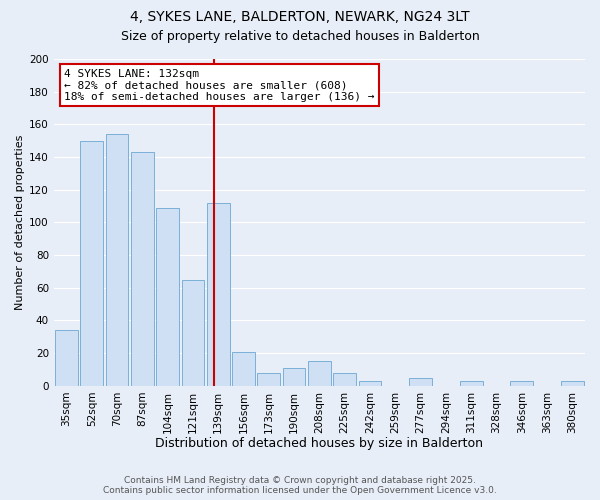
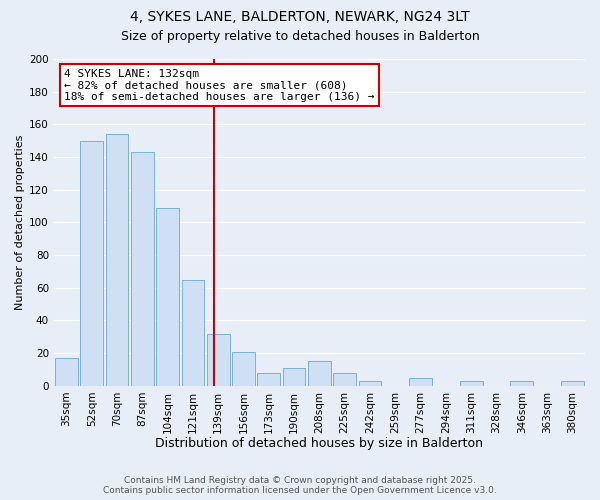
35sqm: 34 -> 17
139sqm: 112 -> 32
